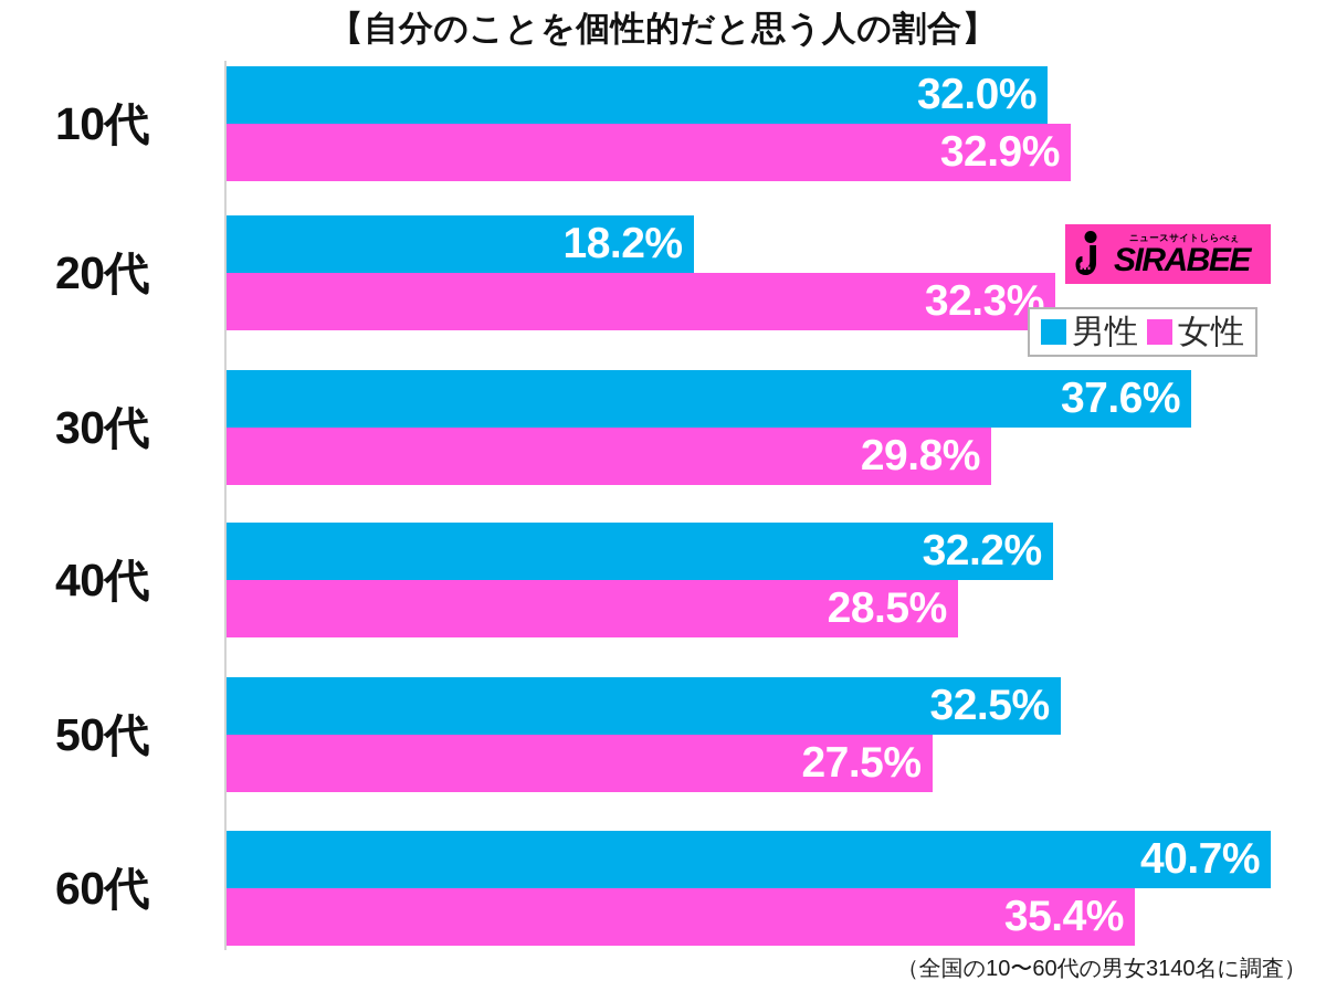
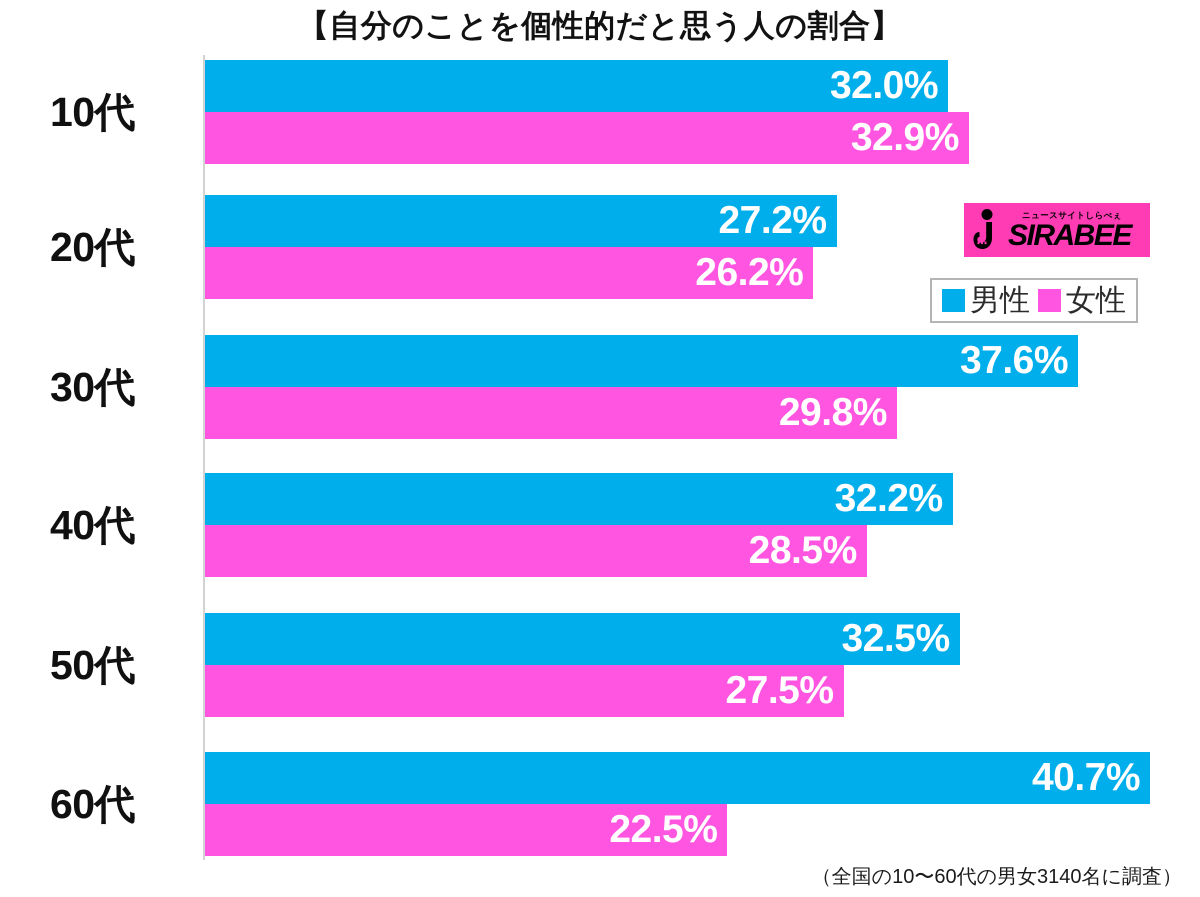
男性/20代: 18.2% -> 27.2%
女性/20代: 32.3% -> 26.2%
女性/60代: 35.4% -> 22.5%
